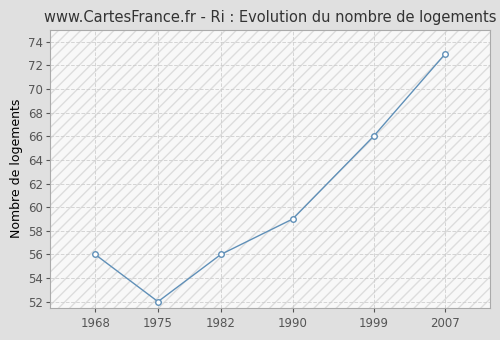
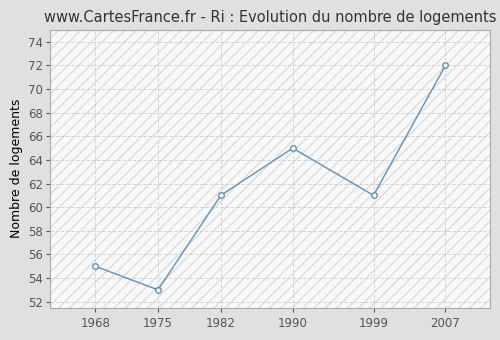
1968: 56 -> 55
1975: 52 -> 53
1982: 56 -> 61
1990: 59 -> 65
1999: 66 -> 61
2007: 73 -> 72
